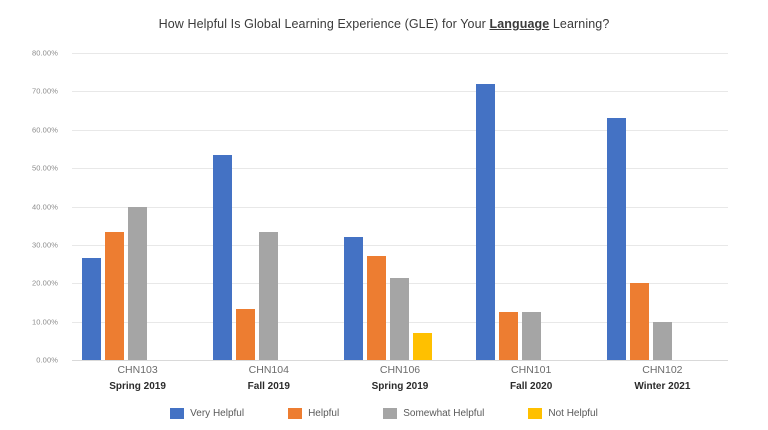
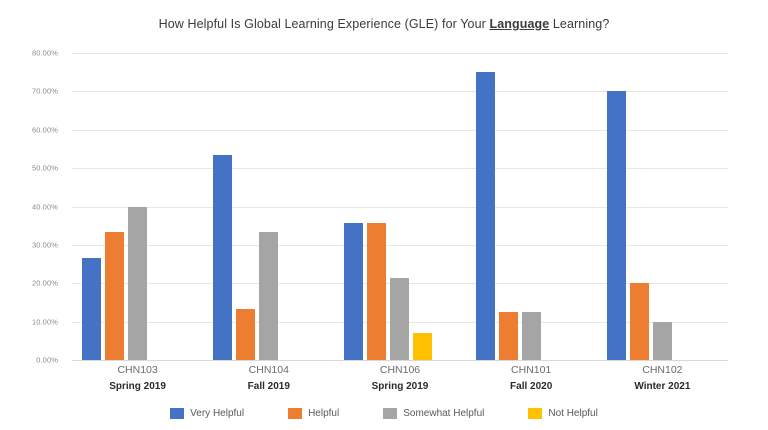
Very Helpful/CHN106: 32% -> 36%
Helpful/CHN106: 27% -> 36%
Very Helpful/CHN101: 72% -> 75%
Very Helpful/CHN102: 63% -> 70%
